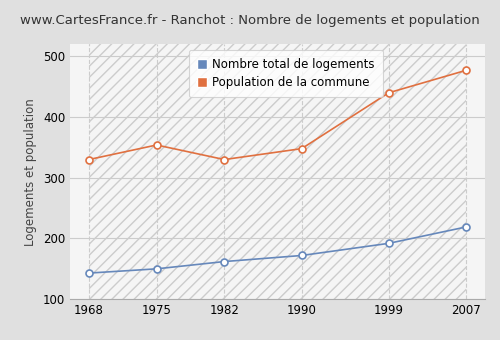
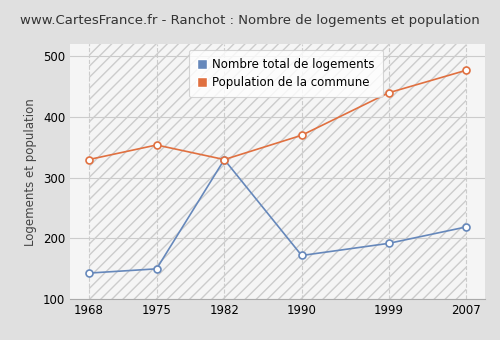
Nombre total de logements/1982: 162 -> 330
Population de la commune/1990: 348 -> 370
